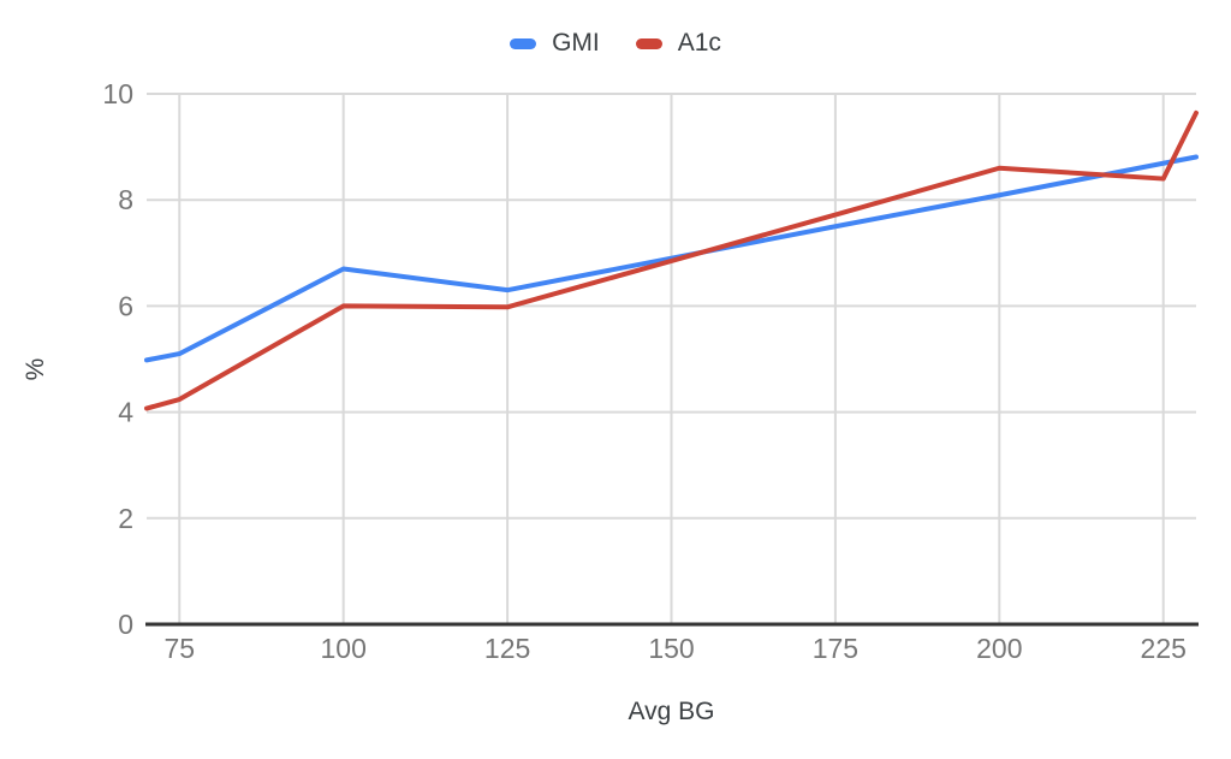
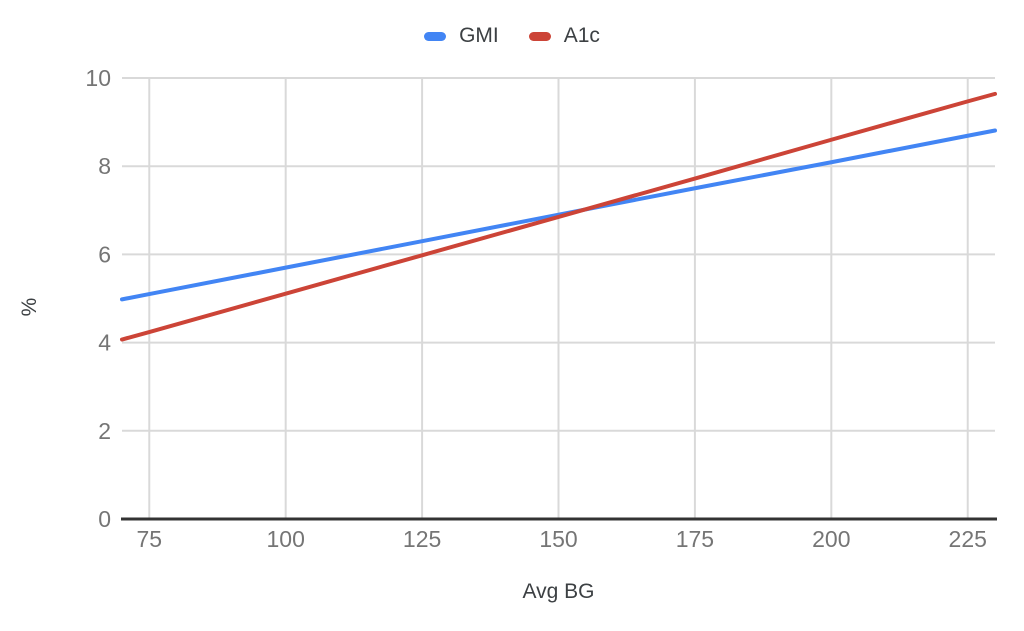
GMI/100: 6.7 -> 5.7
A1c/100: 6.0 -> 5.1
A1c/225: 8.4 -> 9.5
